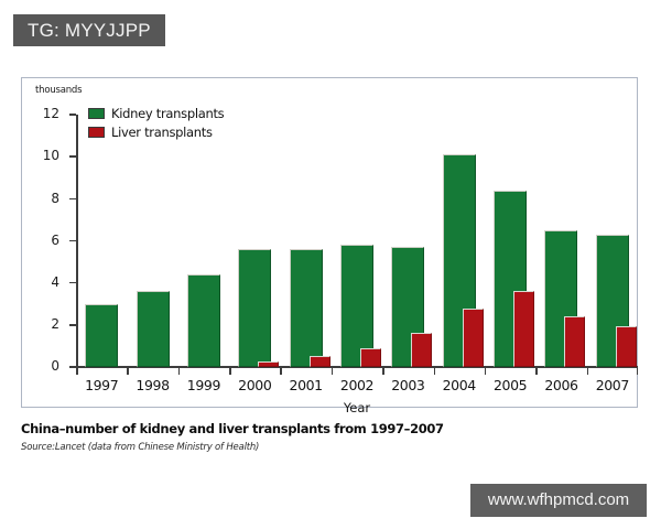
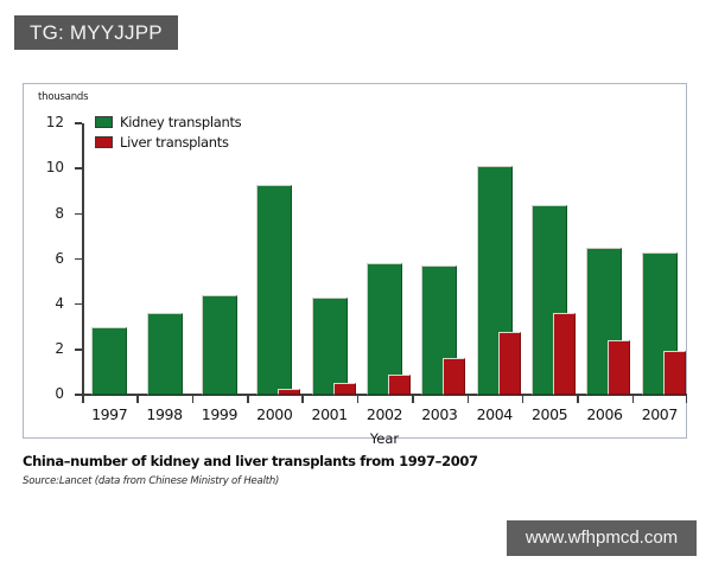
Kidney transplants/2000: 5.6 -> 9.3
Kidney transplants/2001: 5.6 -> 4.3
